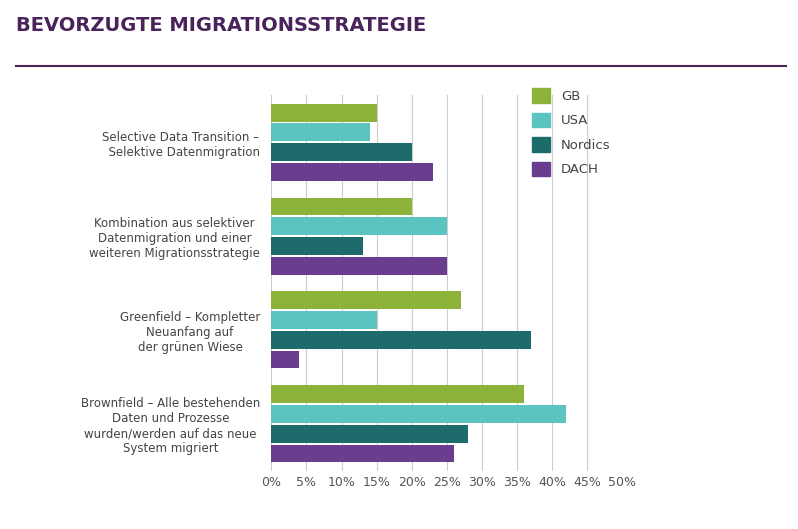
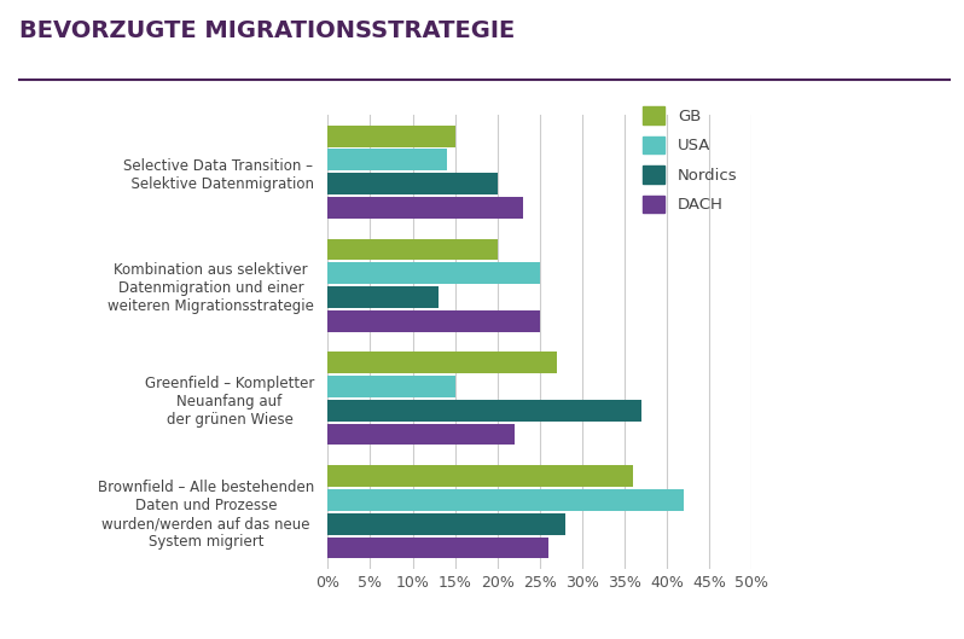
DACH/Greenfield – Kompletter Neuanfang auf der grünen Wiese: 4% -> 22%
